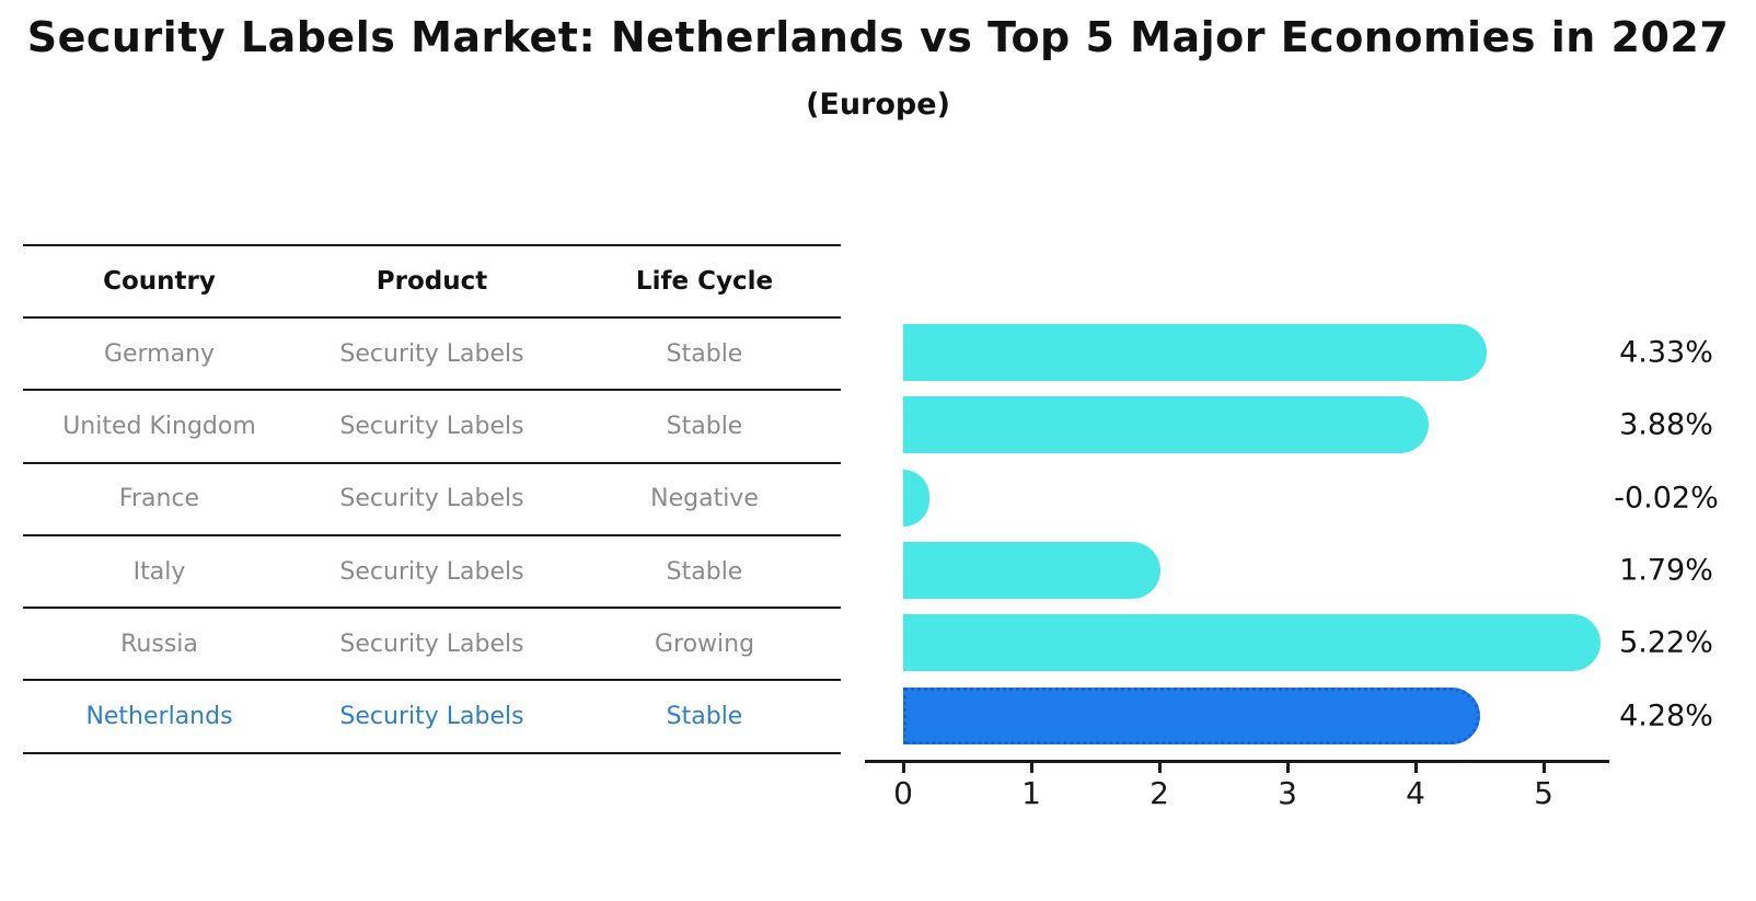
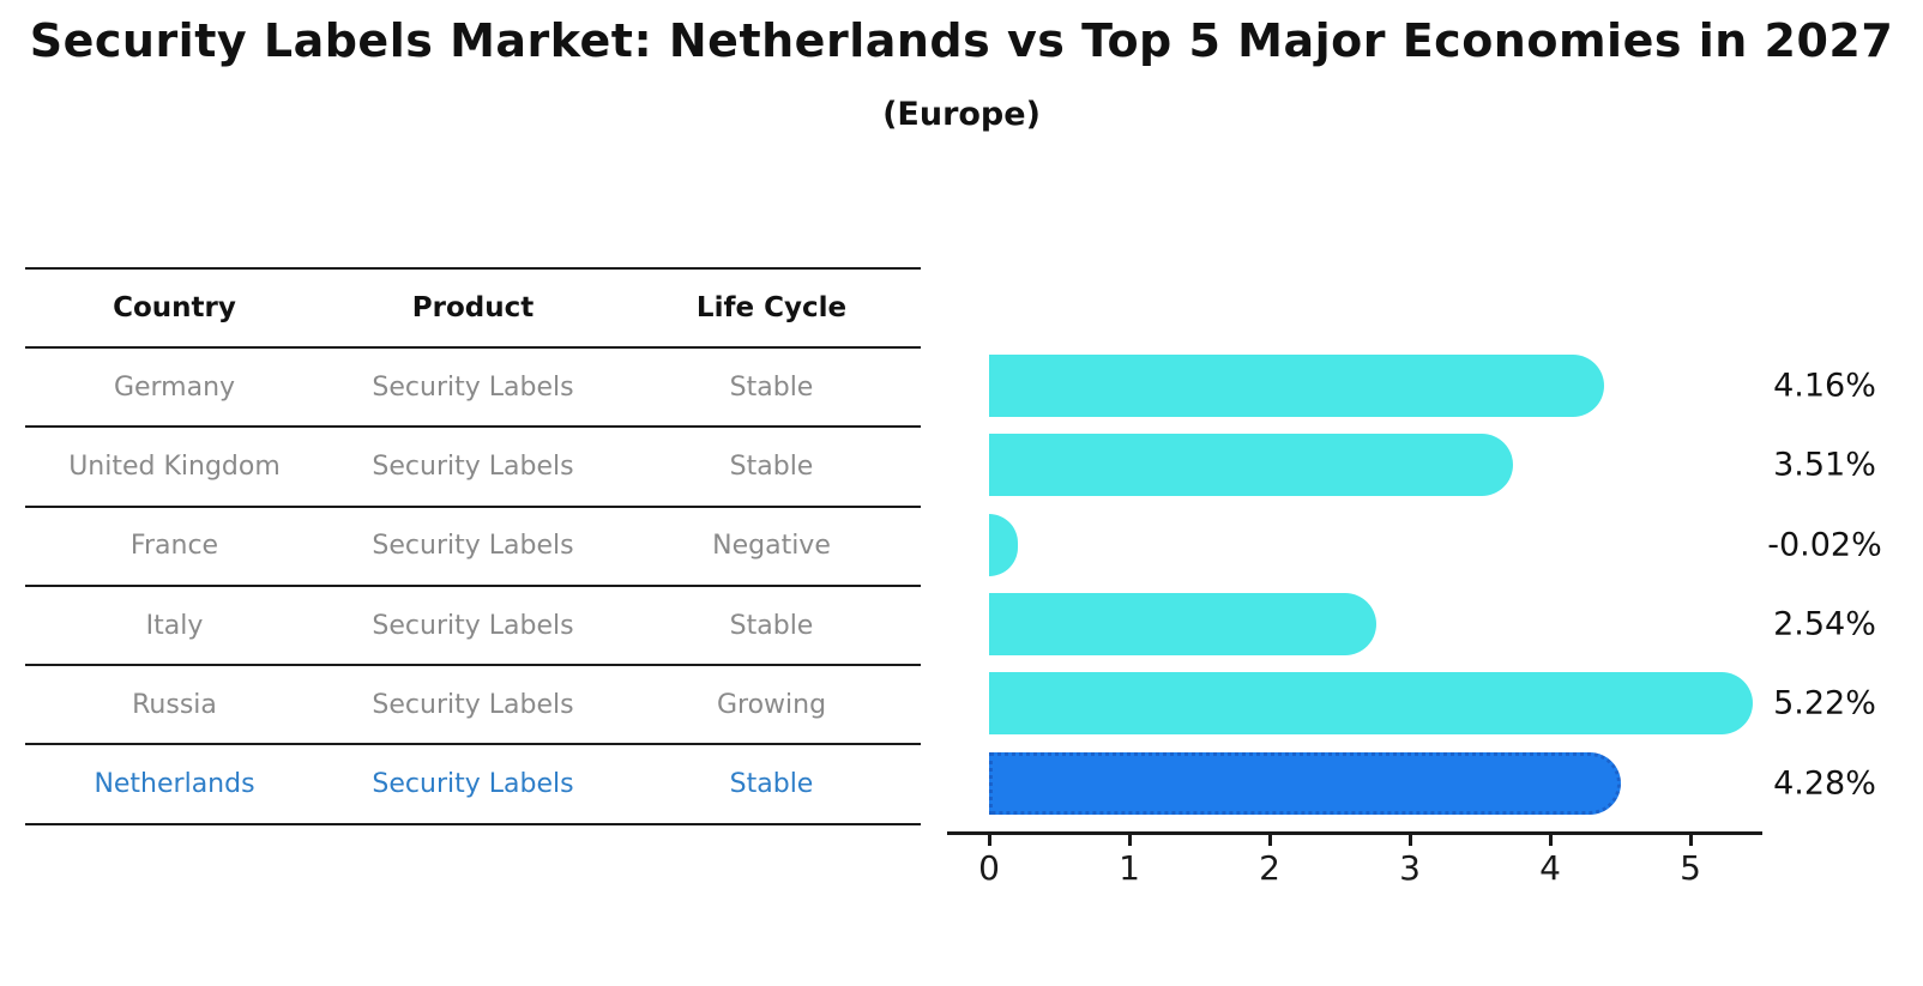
Germany: 4.33% -> 4.16%
United Kingdom: 3.88% -> 3.51%
Italy: 1.79% -> 2.54%
